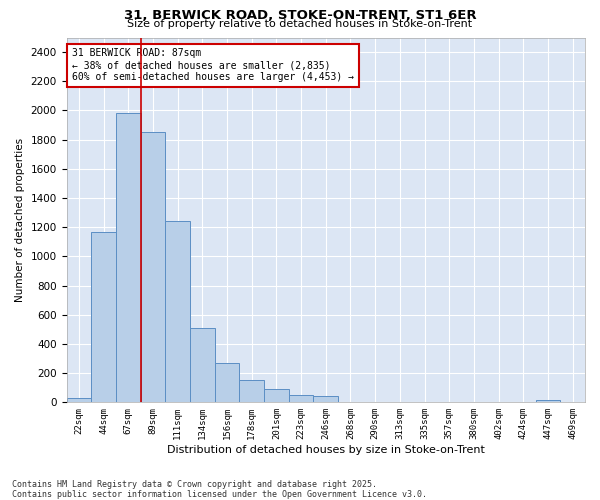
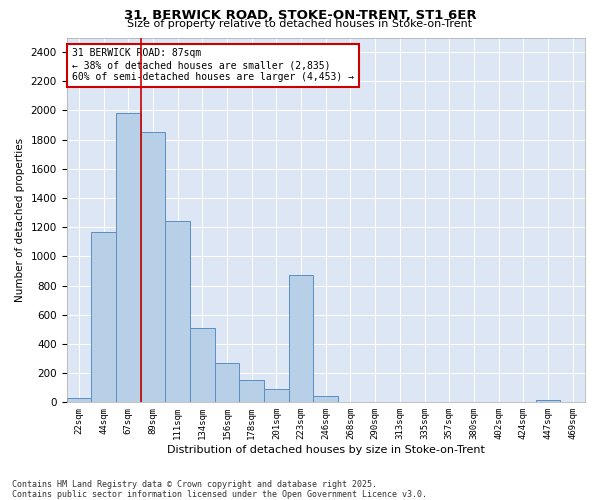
223sqm: 50 -> 870
